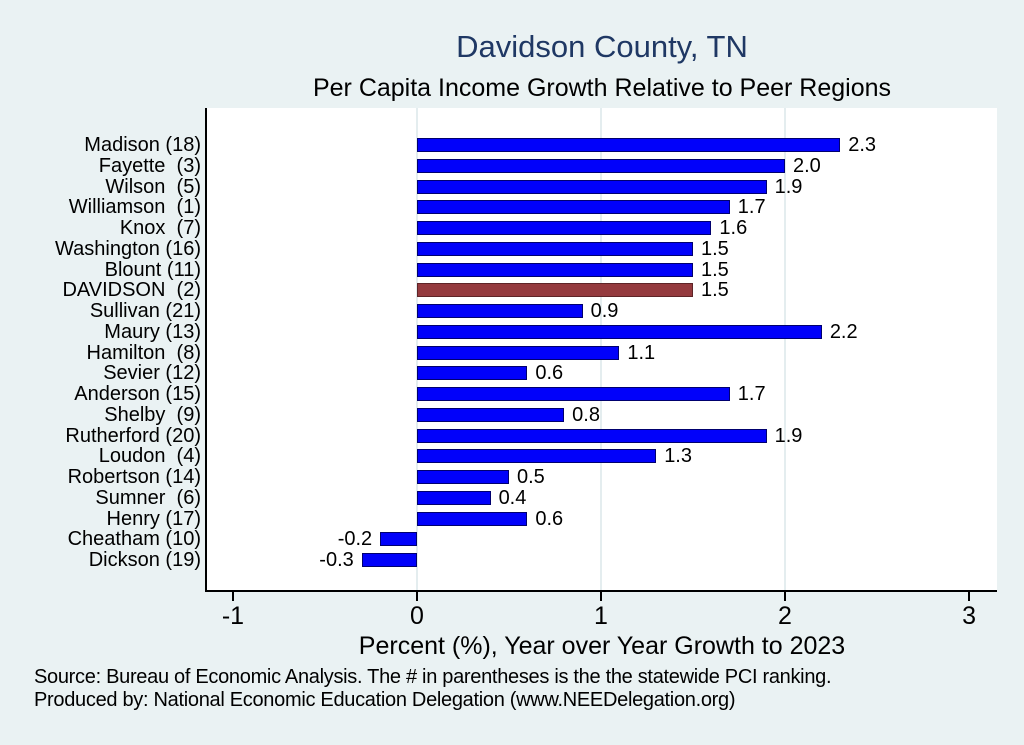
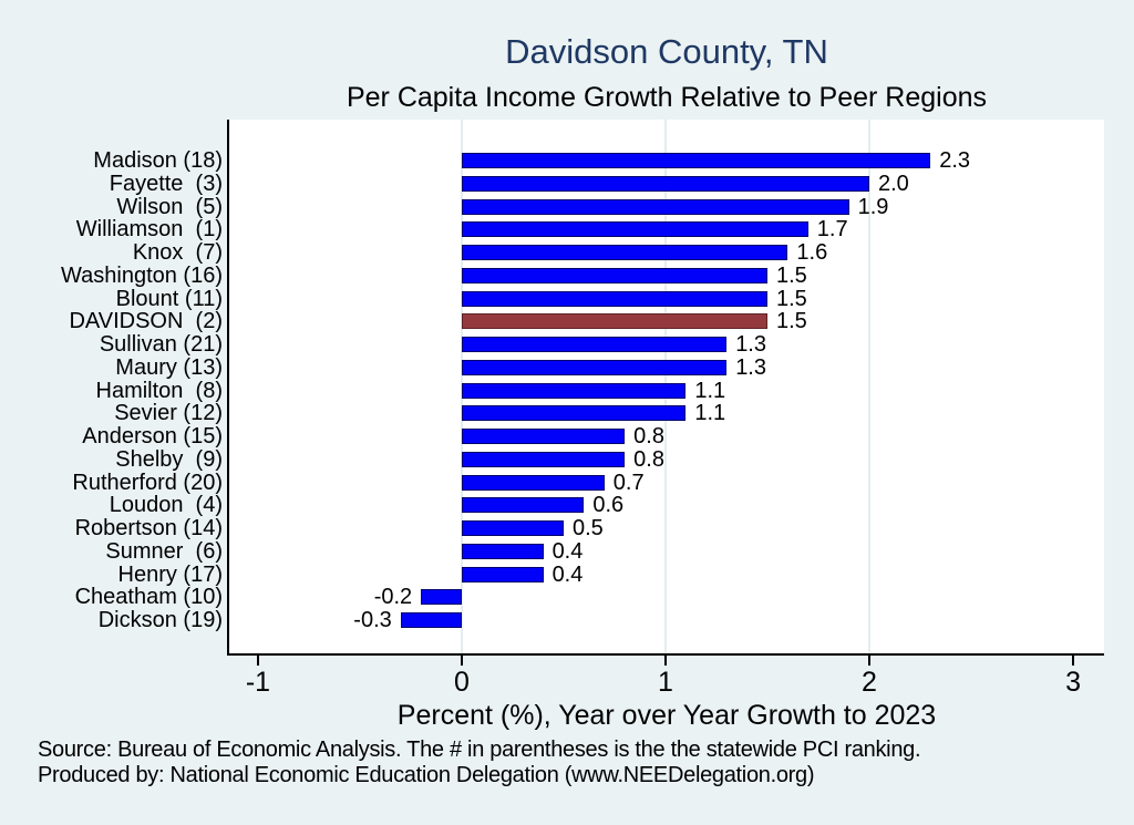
Sullivan (21): 0.9 -> 1.3
Maury (13): 2.2 -> 1.3
Sevier (12): 0.6 -> 1.1
Anderson (15): 1.7 -> 0.8
Rutherford (20): 1.9 -> 0.7
Loudon (4): 1.3 -> 0.6
Henry (17): 0.6 -> 0.4
